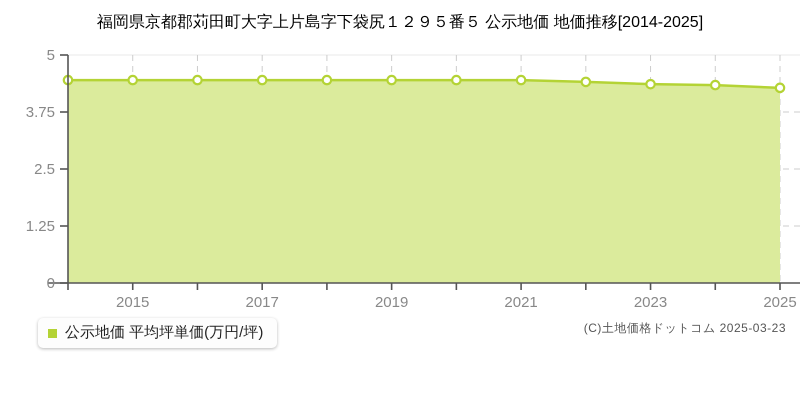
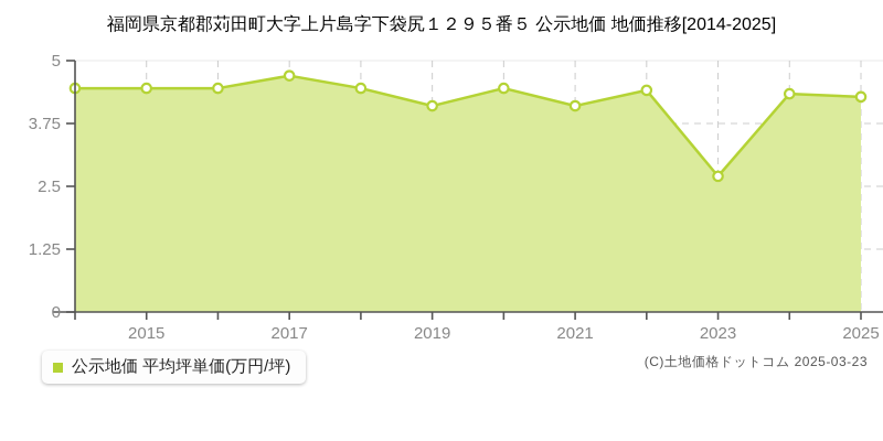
2017: 4.5 -> 4.7
2019: 4.5 -> 4.1
2021: 4.5 -> 4.1
2023: 4.4 -> 2.7
